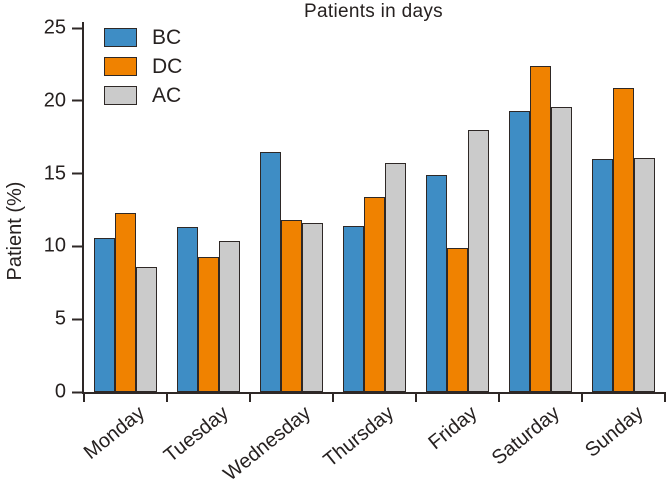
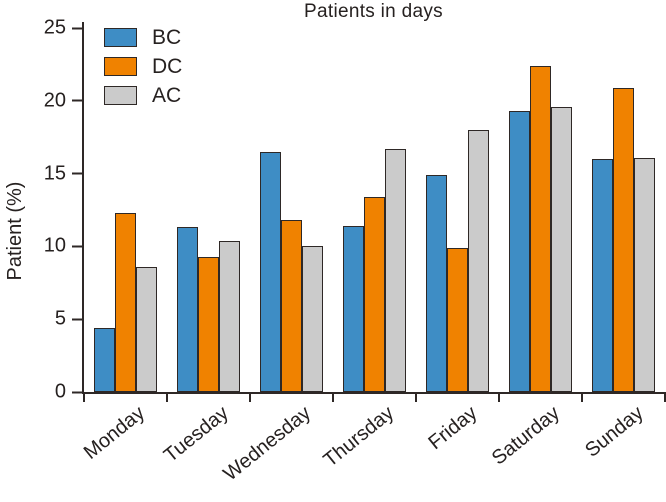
BC/Monday: 10.6 -> 4.4
AC/Wednesday: 11.6 -> 10.0
AC/Thursday: 15.7 -> 16.7
